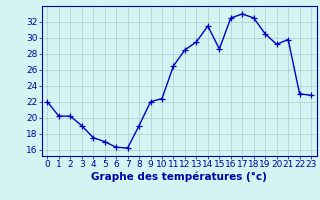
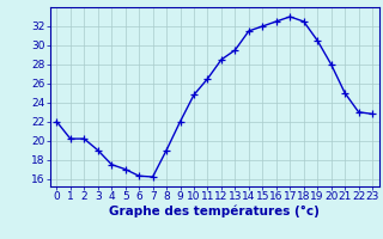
10: 22.4 -> 24.8
15: 28.6 -> 32.0
20: 29.2 -> 28.0
21: 29.8 -> 25.0
